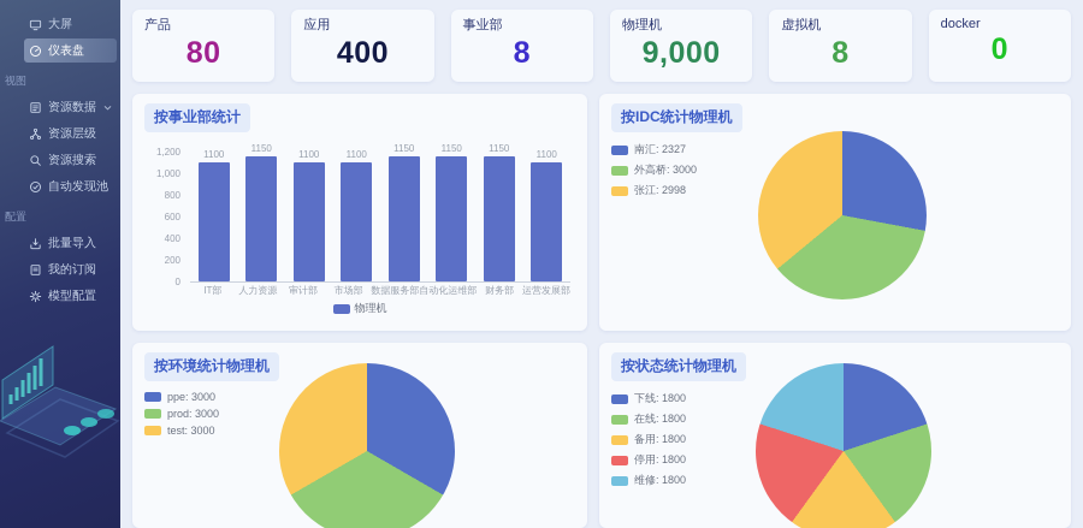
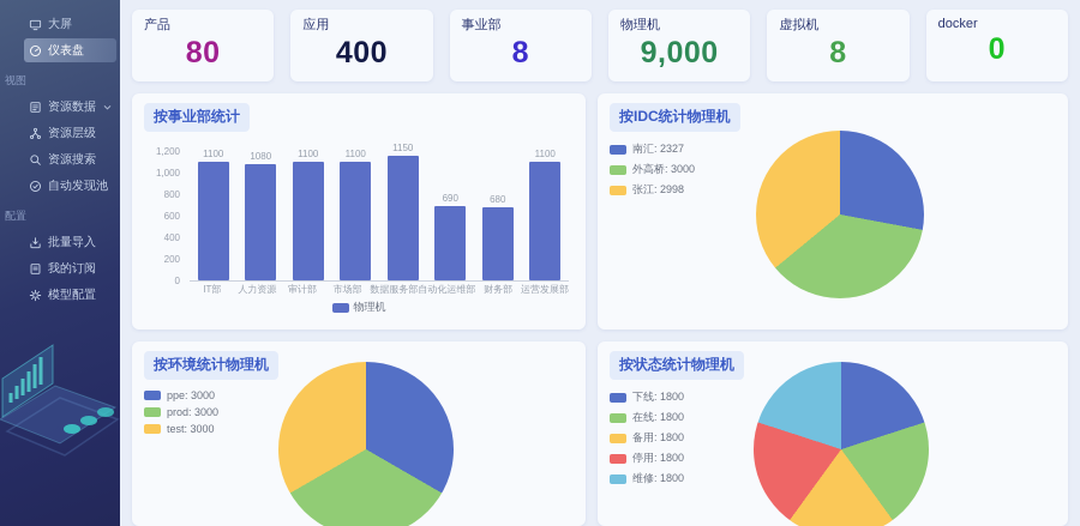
按事业部统计/人力资源: 1150 -> 1080
按事业部统计/自动化运维部: 1150 -> 690
按事业部统计/财务部: 1150 -> 680
